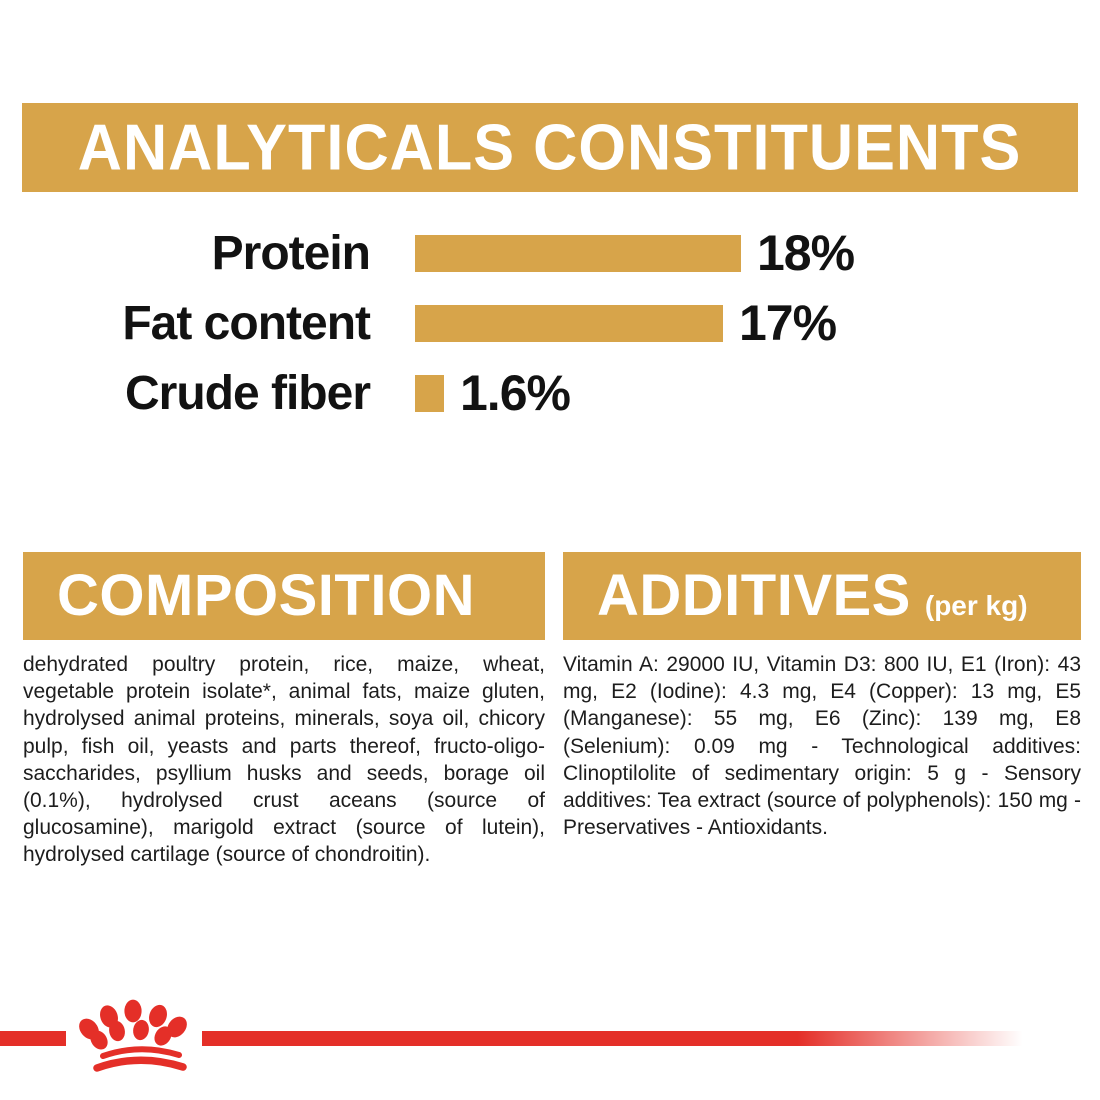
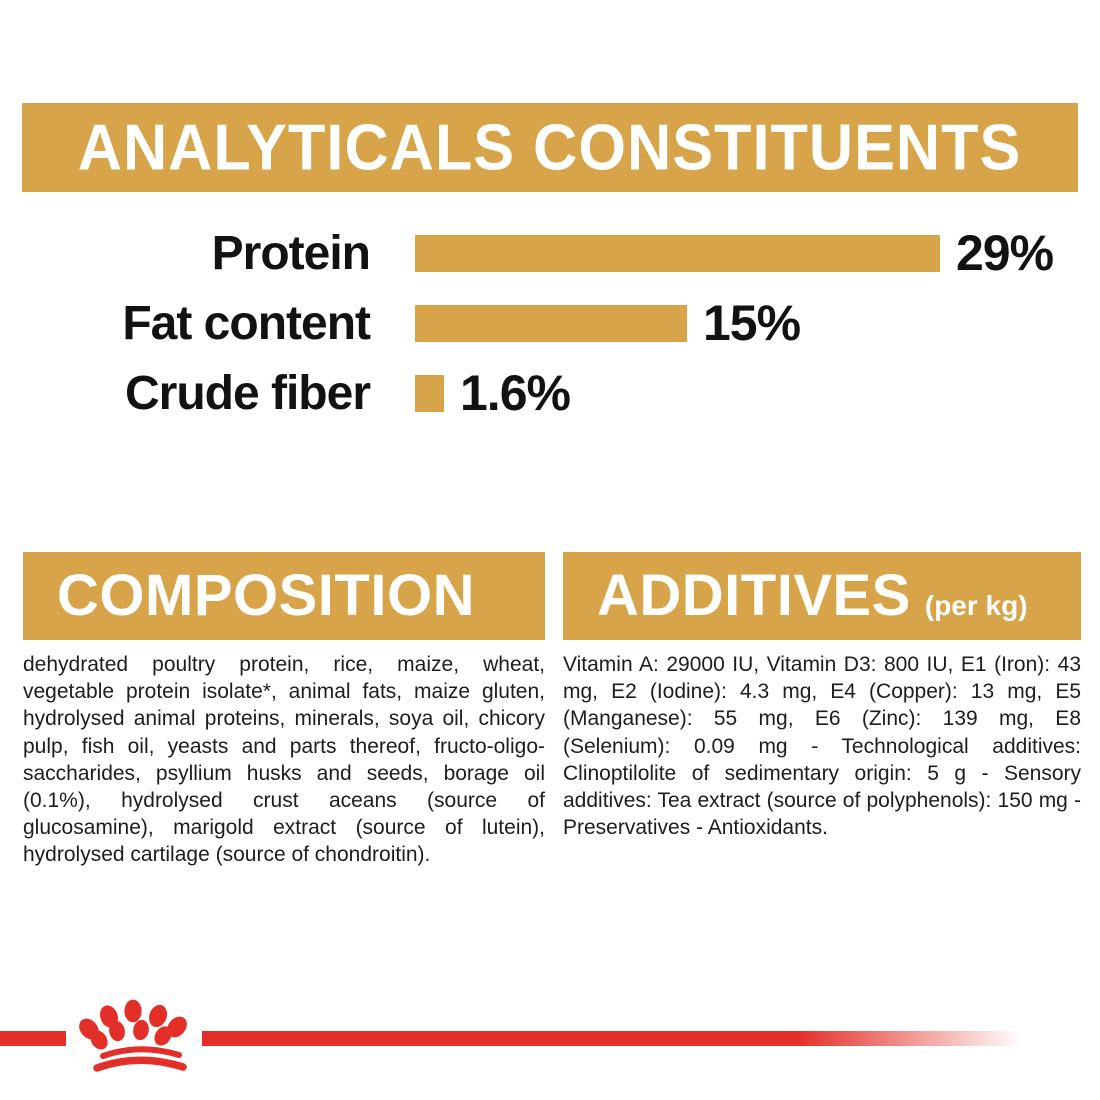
Protein: 18% -> 29%
Fat content: 17% -> 15%
